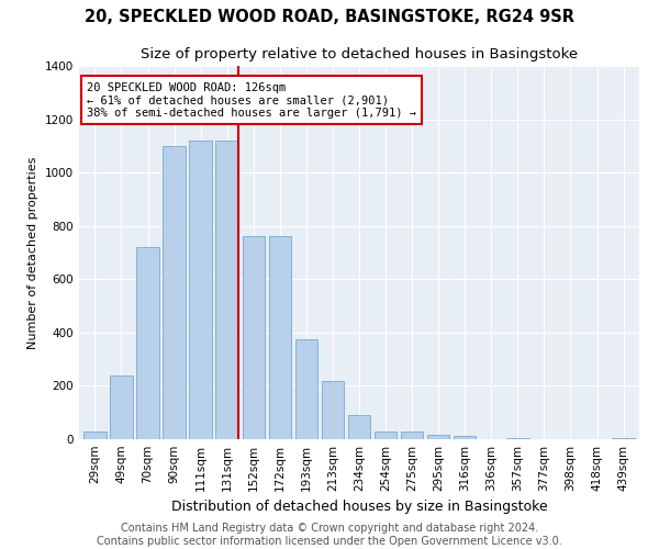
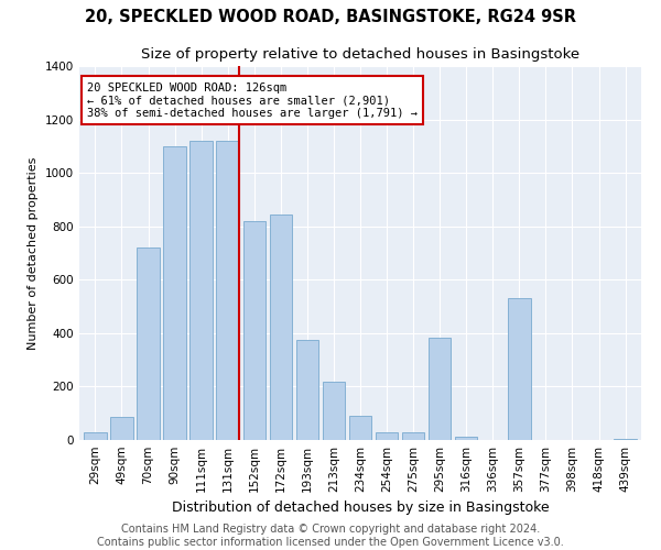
49sqm: 240 -> 85
152sqm: 760 -> 820
172sqm: 760 -> 845
295sqm: 18 -> 385
357sqm: 4 -> 530
